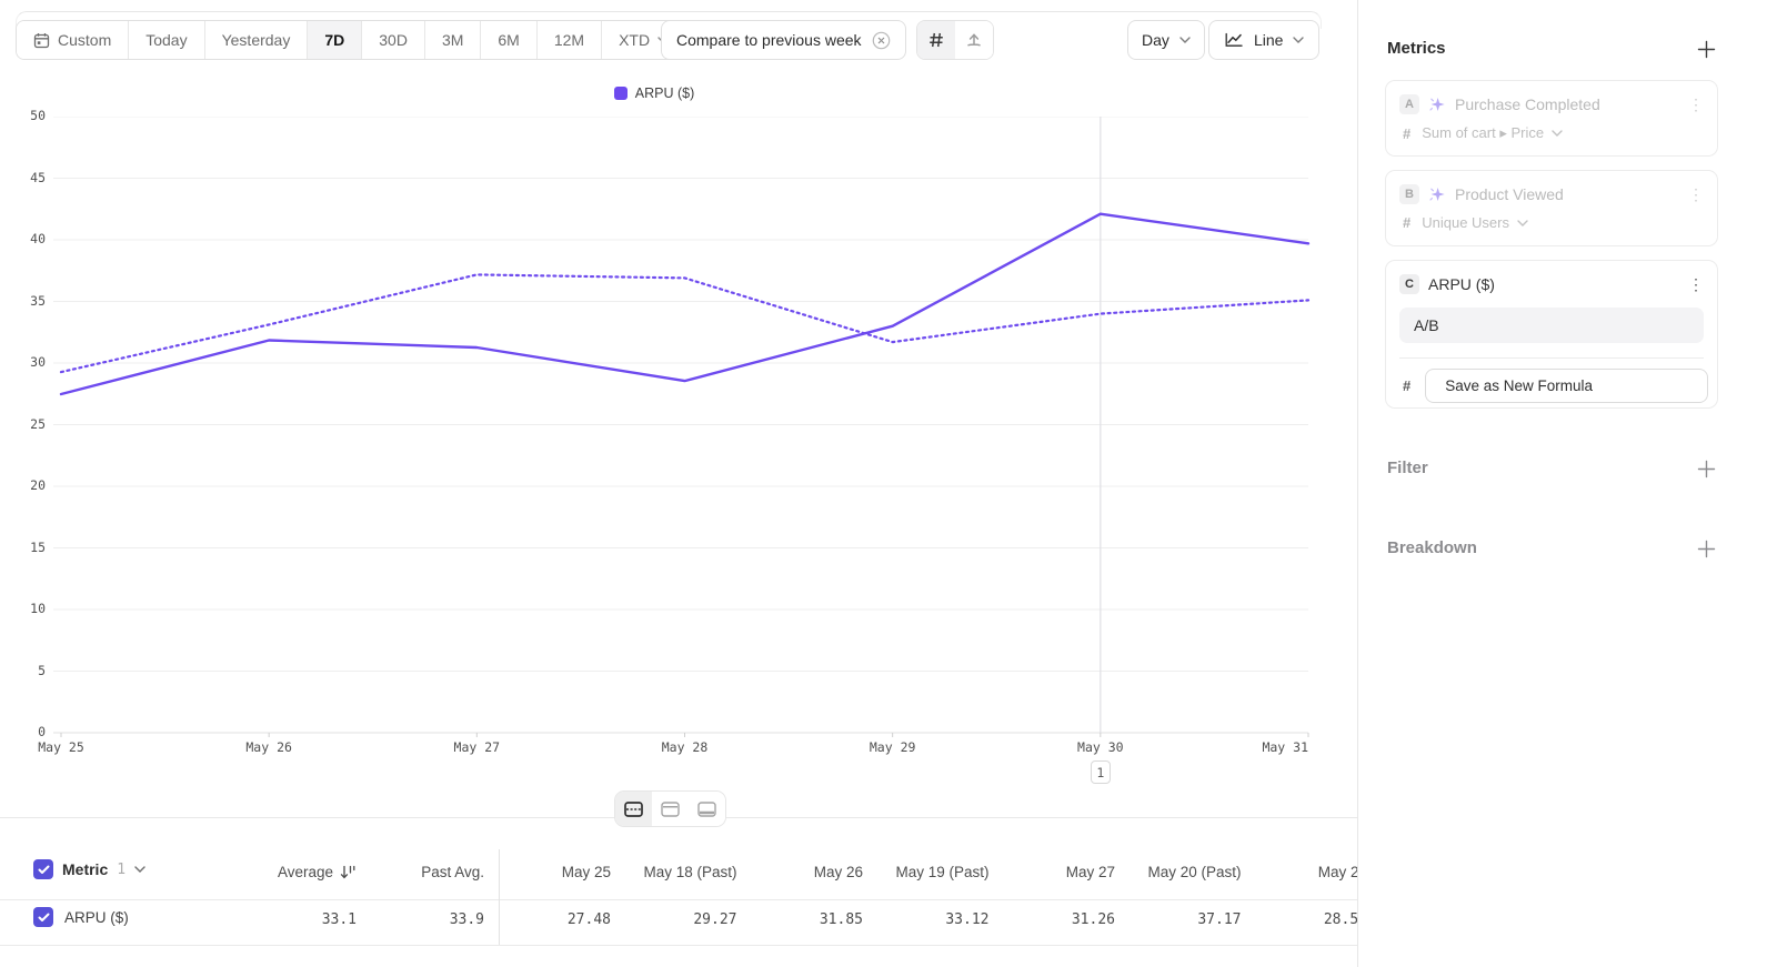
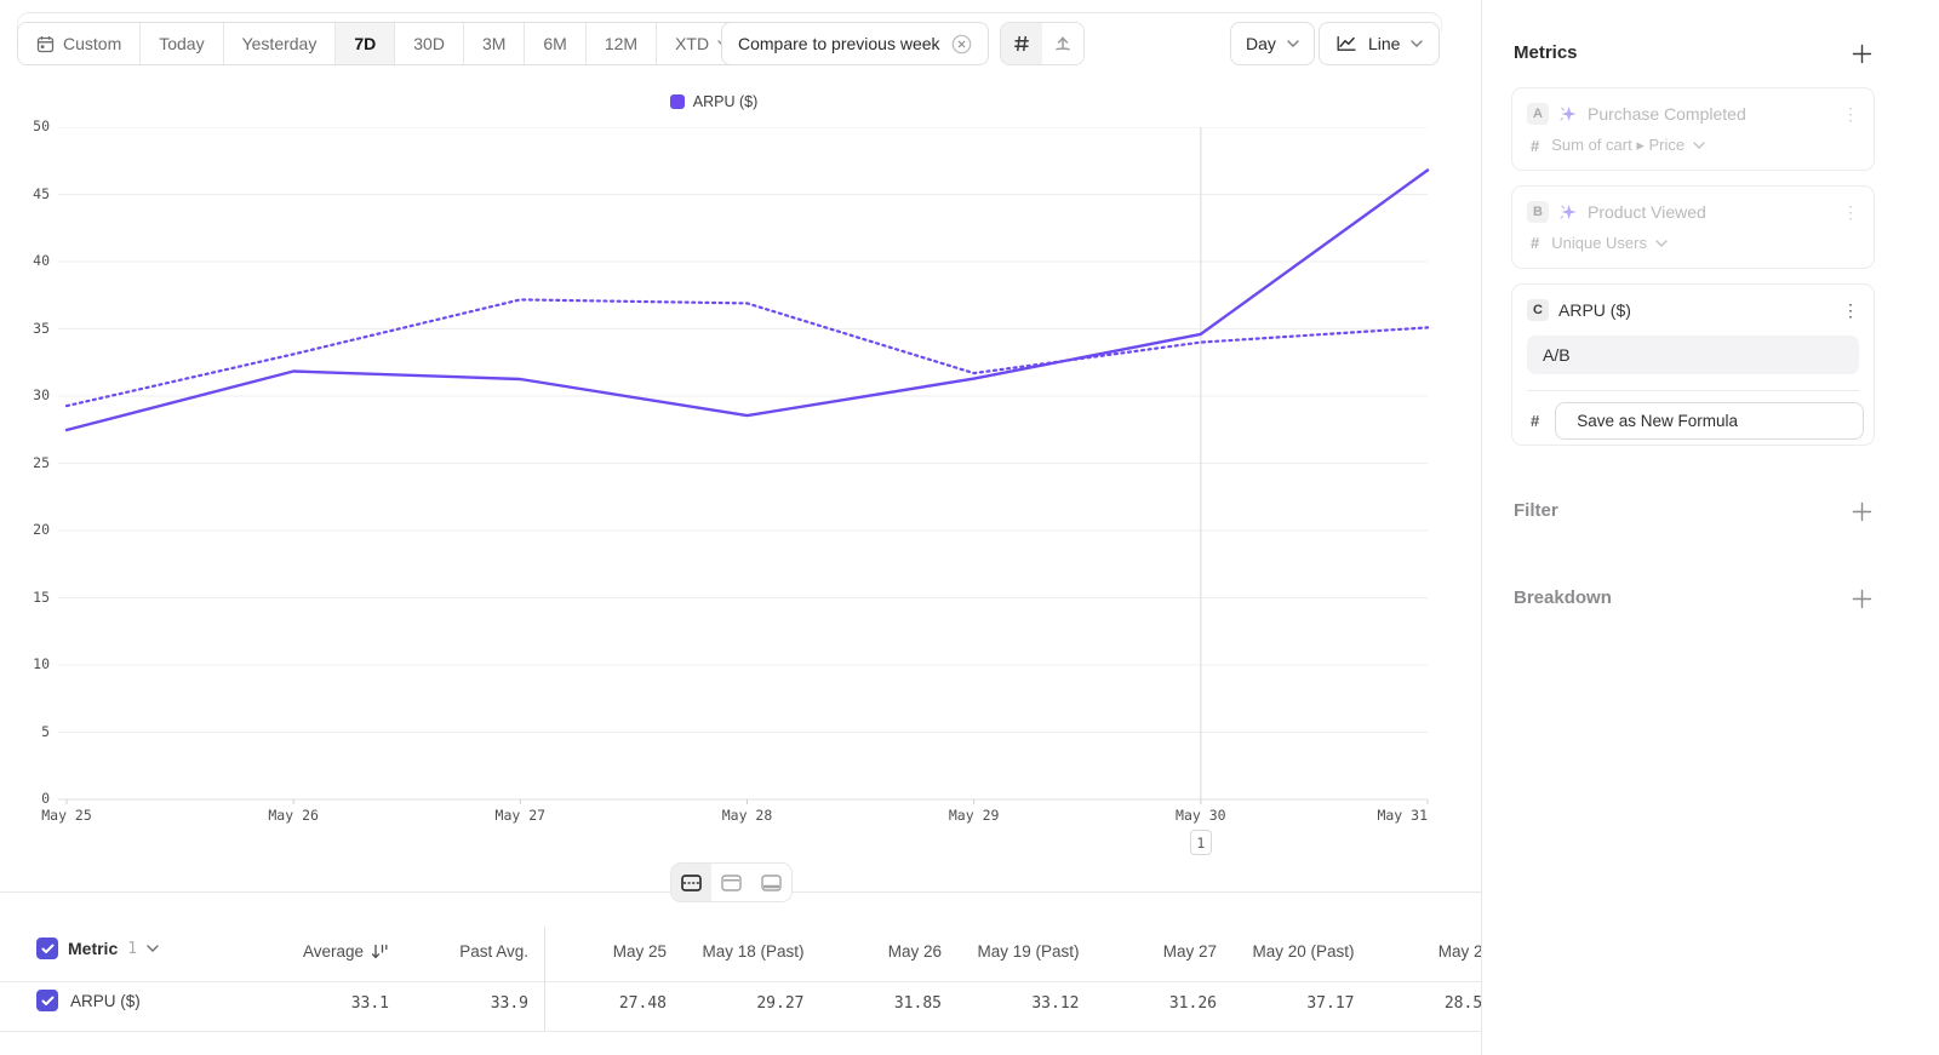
ARPU ($)/May 29: 33.0 -> 31.3
ARPU ($)/May 30: 42.1 -> 34.6
ARPU ($)/May 31: 39.7 -> 46.8
